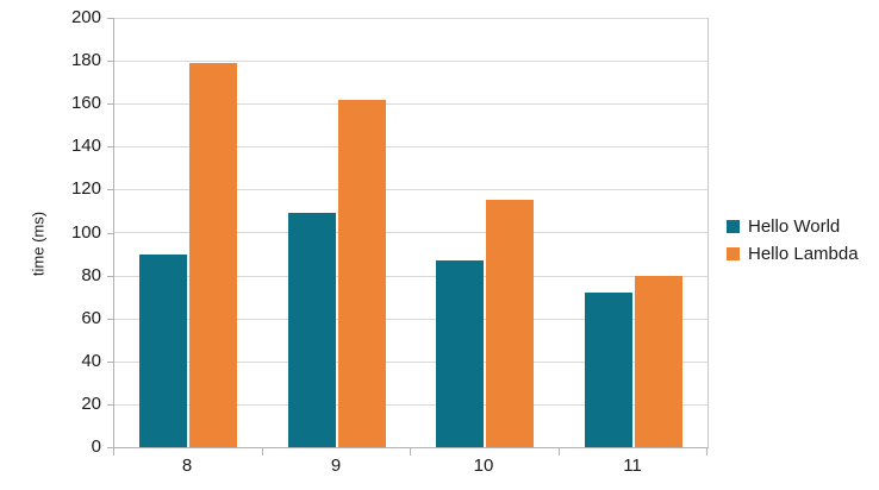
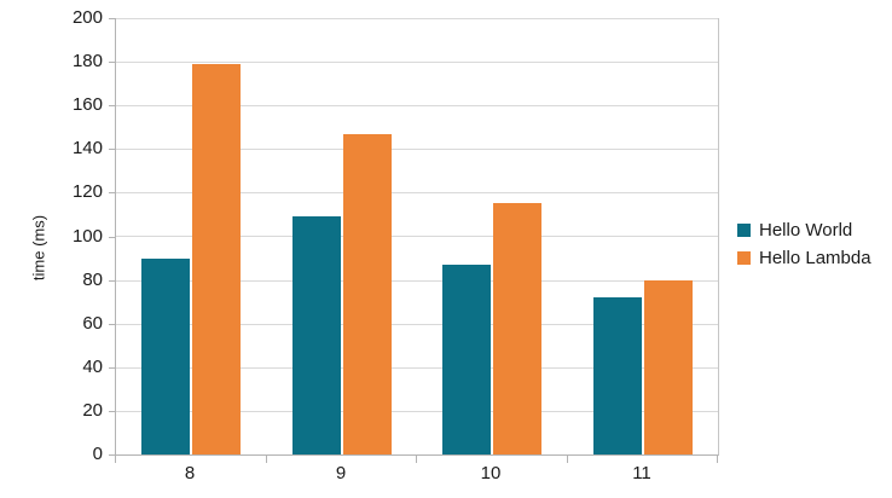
Hello Lambda/9: 162 -> 147
